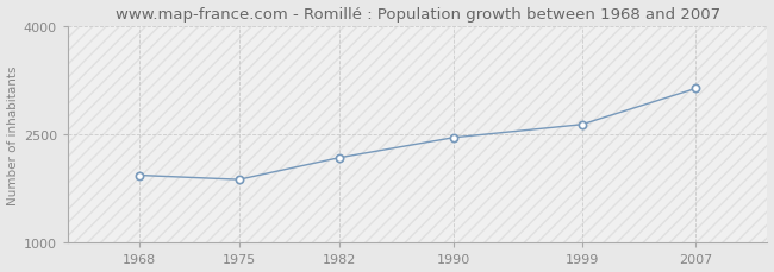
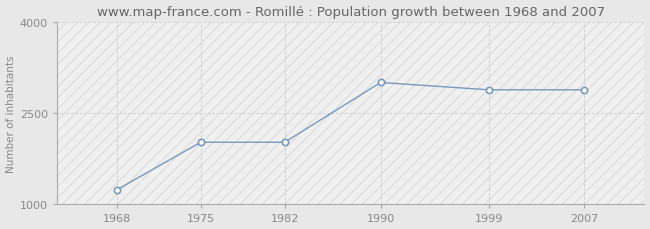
1968: 1930 -> 1240
1975: 1870 -> 2020
1982: 2180 -> 2020
1990: 2450 -> 3000
1999: 2630 -> 2880
2007: 3130 -> 2880
